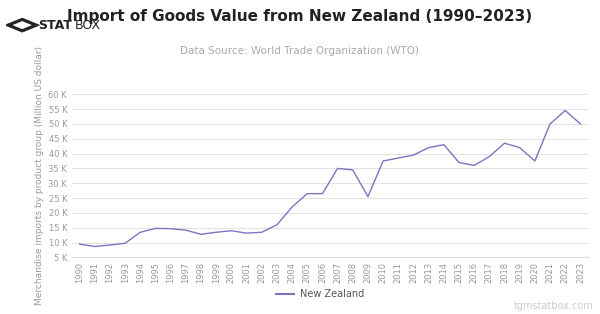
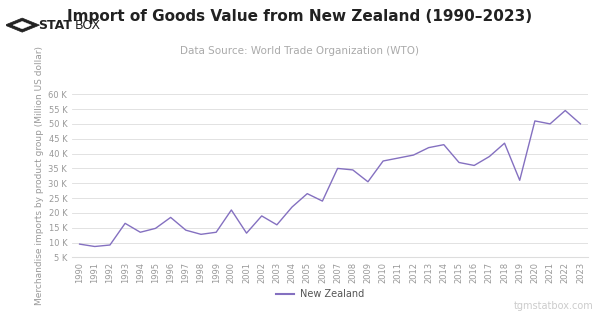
1993: 9.8 K -> 16.5 K
1996: 14.7 K -> 18.5 K
2000: 14.0 K -> 21.0 K
2002: 13.5 K -> 19.0 K
2006: 26.5 K -> 24.0 K
2009: 25.5 K -> 30.5 K
2019: 42.0 K -> 31.0 K
2020: 37.5 K -> 51.0 K
